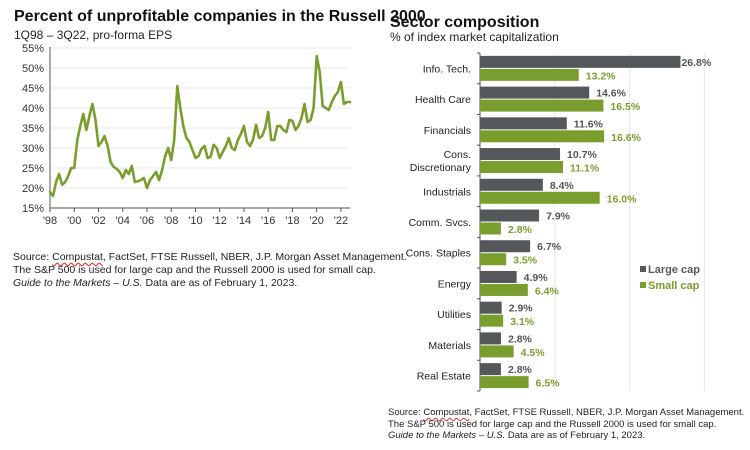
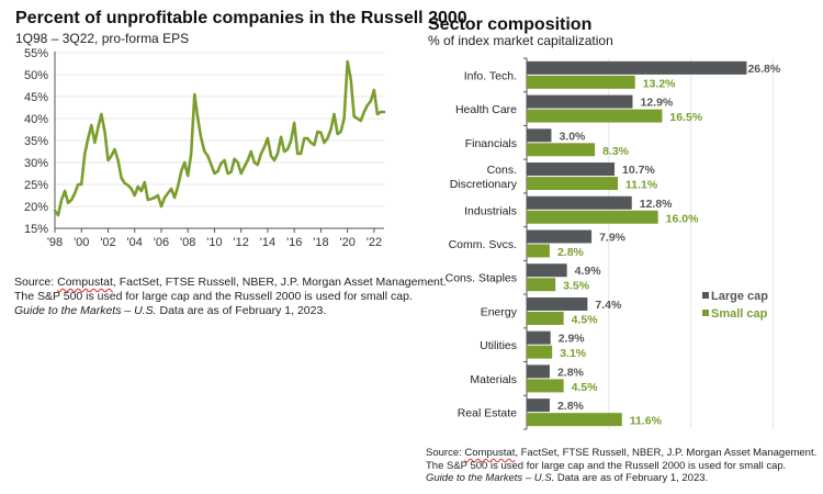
Sector composition/Large cap/Health Care: 14.6% -> 12.9%
Sector composition/Large cap/Financials: 11.6% -> 3.0%
Sector composition/Small cap/Financials: 16.6% -> 8.3%
Sector composition/Large cap/Industrials: 8.4% -> 12.8%
Sector composition/Large cap/Cons. Staples: 6.7% -> 4.9%
Sector composition/Large cap/Energy: 4.9% -> 7.4%
Sector composition/Small cap/Energy: 6.4% -> 4.5%
Sector composition/Small cap/Real Estate: 6.5% -> 11.6%
